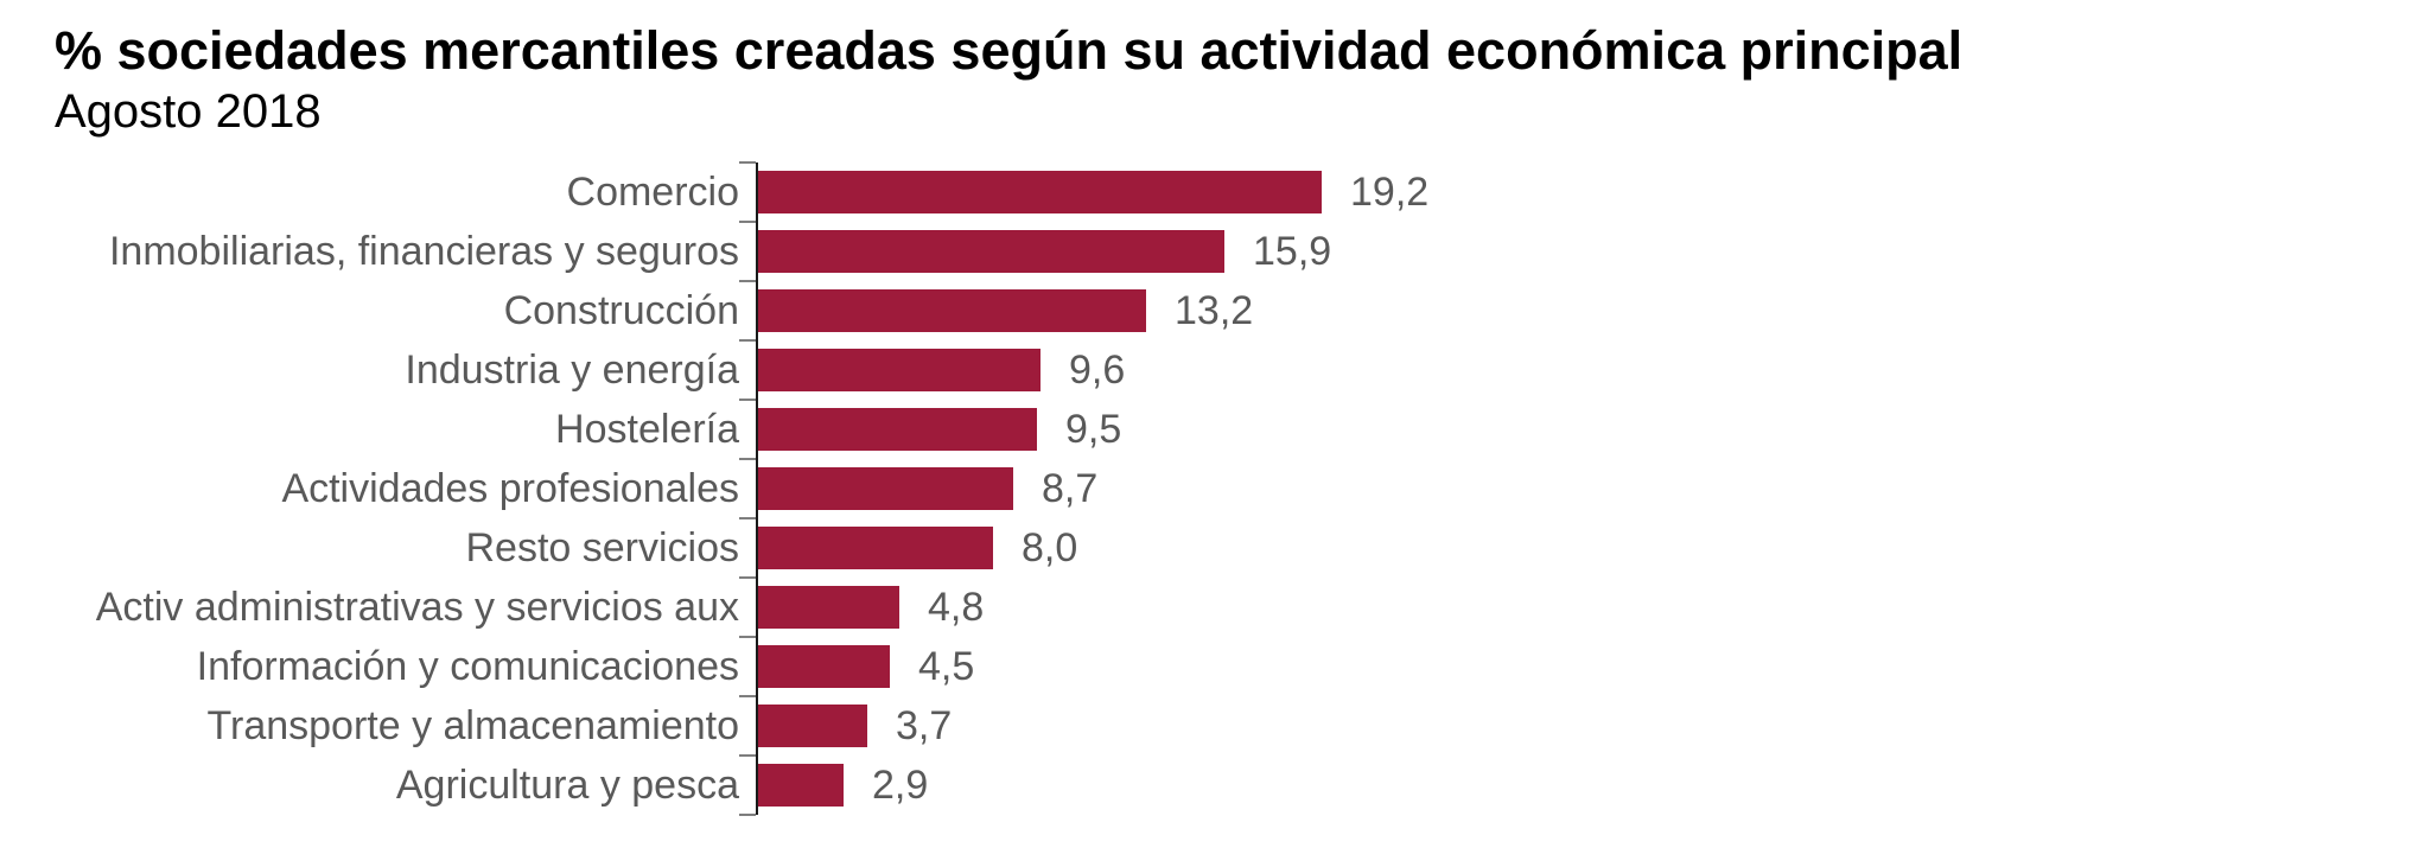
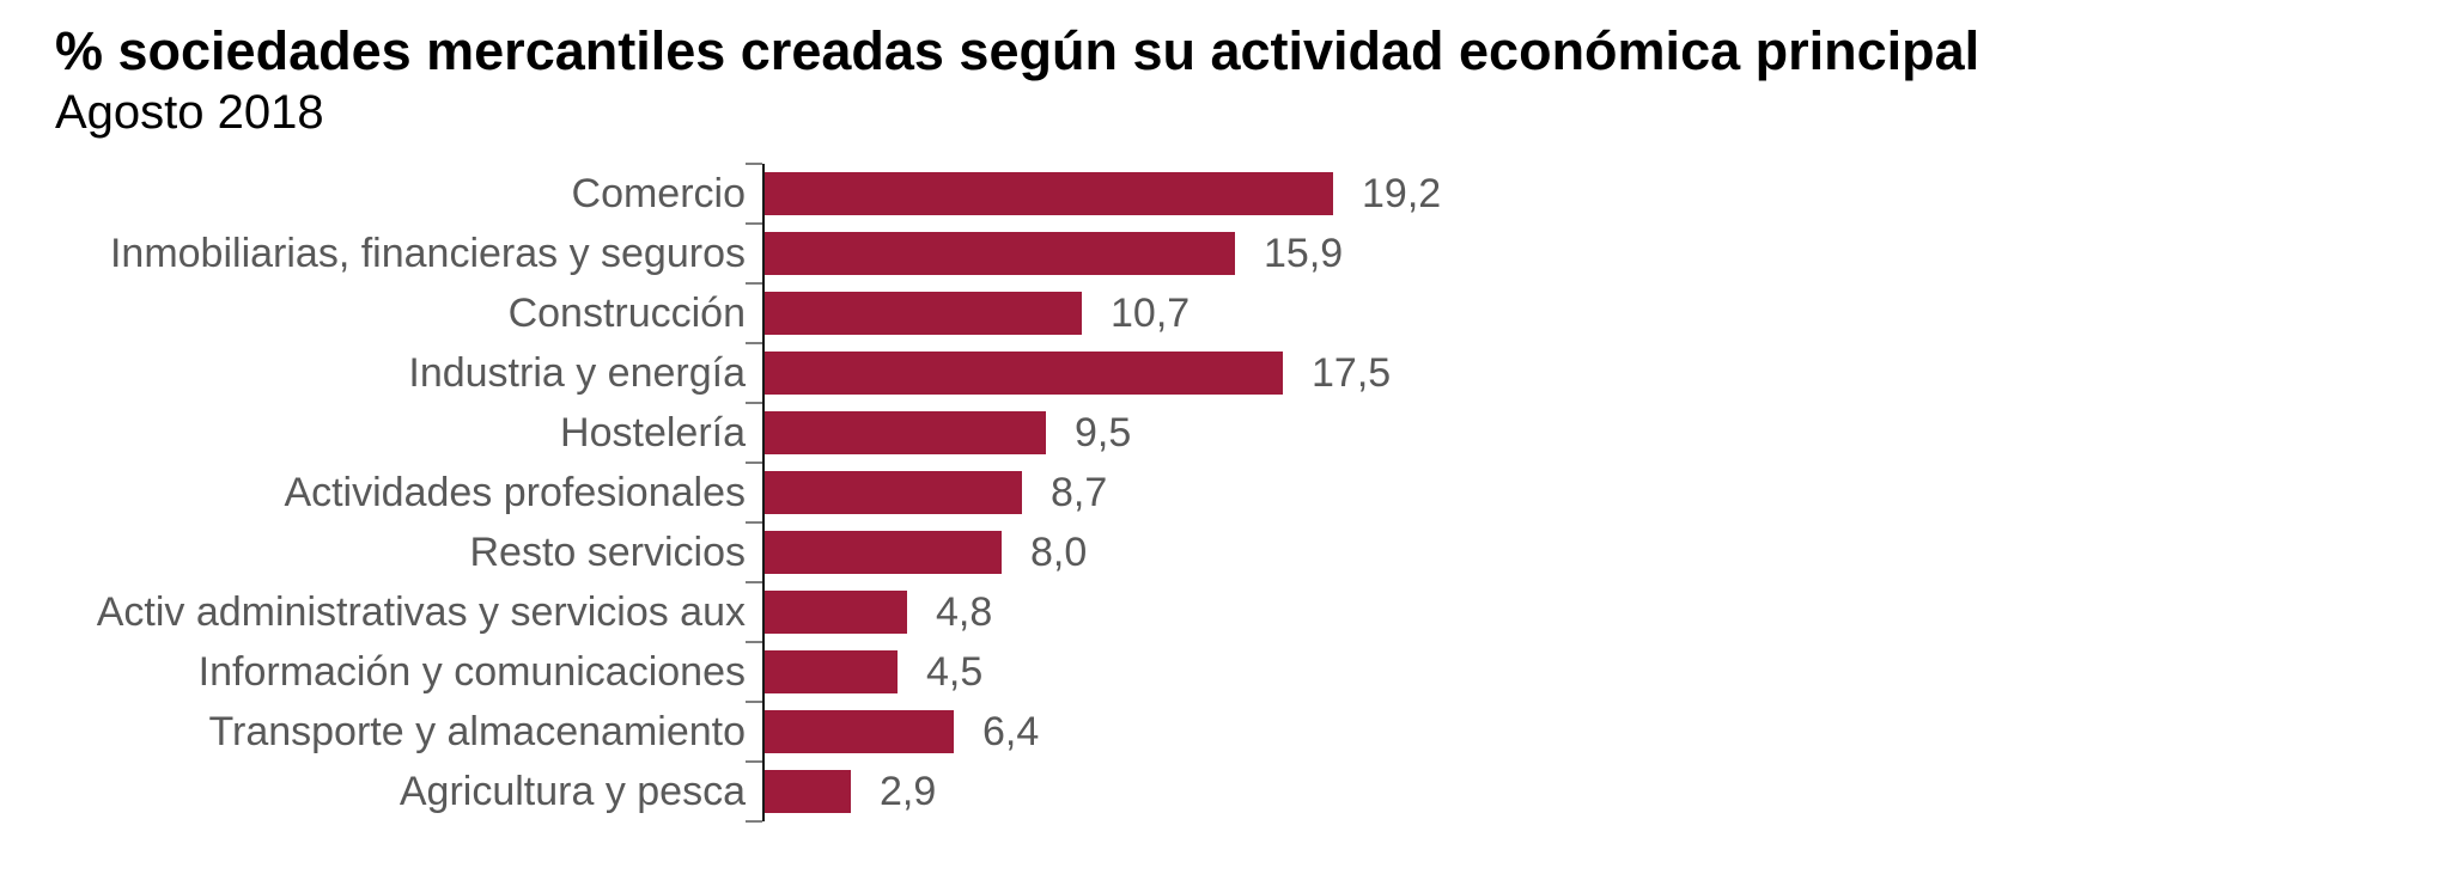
Construcción: 13,2 -> 10,7
Industria y energía: 9,6 -> 17,5
Transporte y almacenamiento: 3,7 -> 6,4
